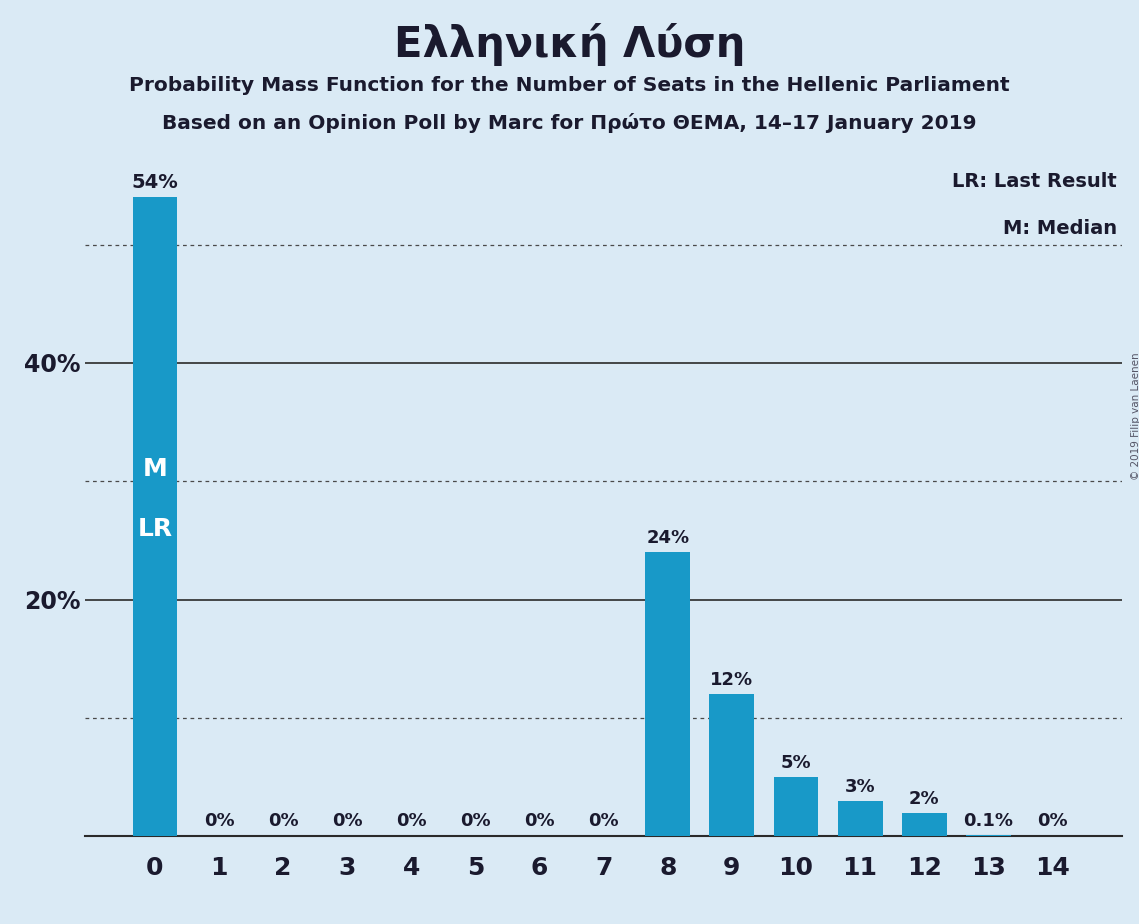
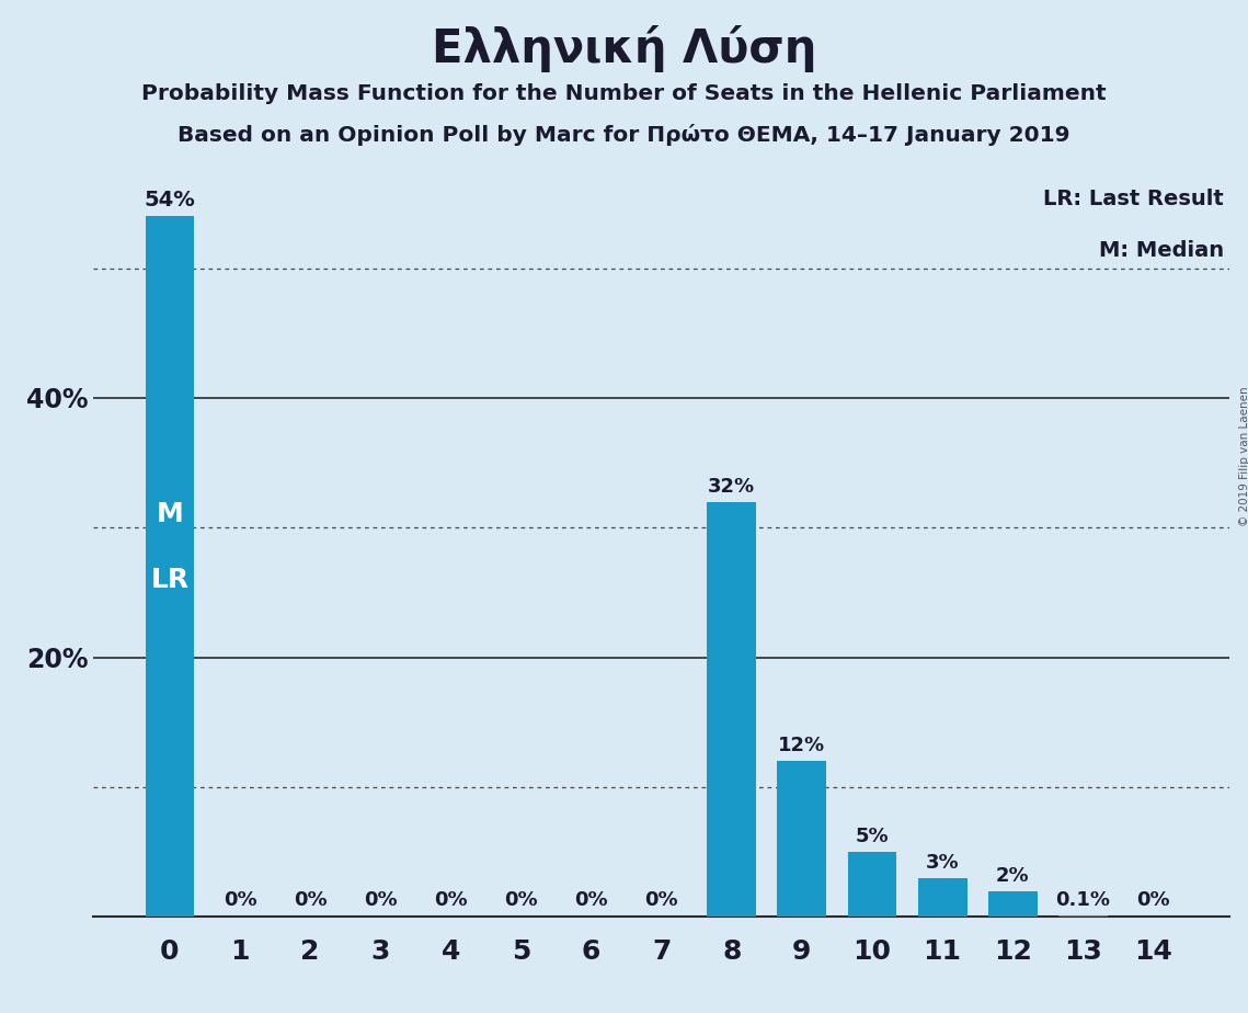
8: 24% -> 32%
